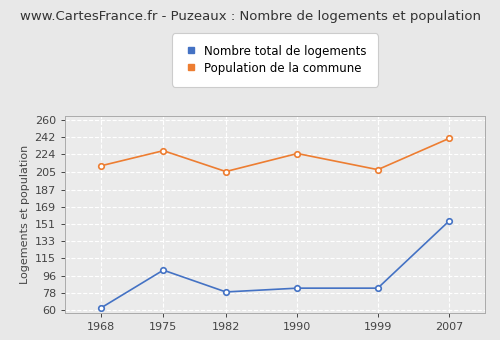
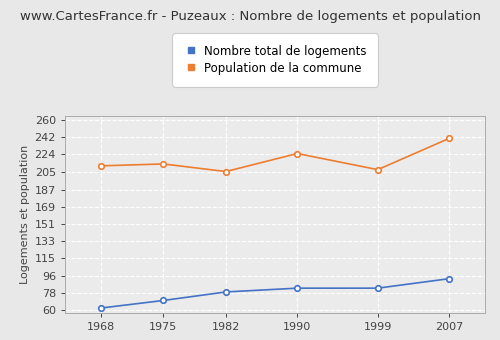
Nombre total de logements/1975: 102 -> 70
Population de la commune/1975: 228 -> 214
Nombre total de logements/2007: 154 -> 93
